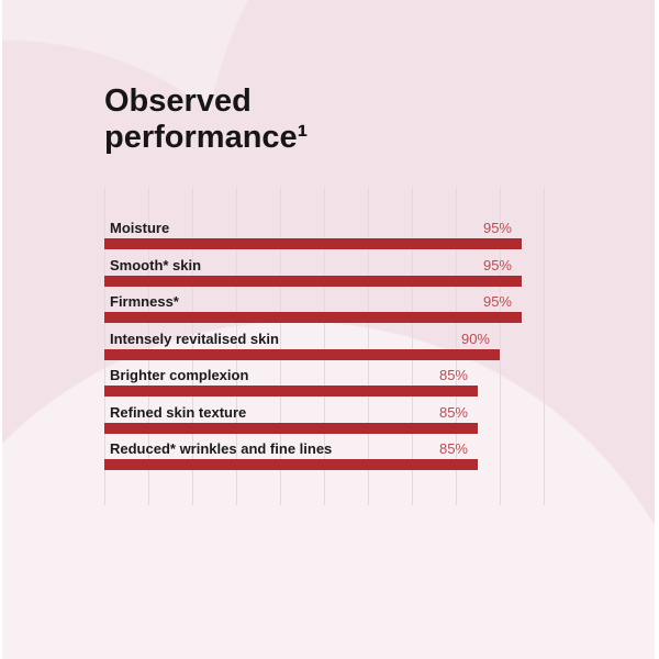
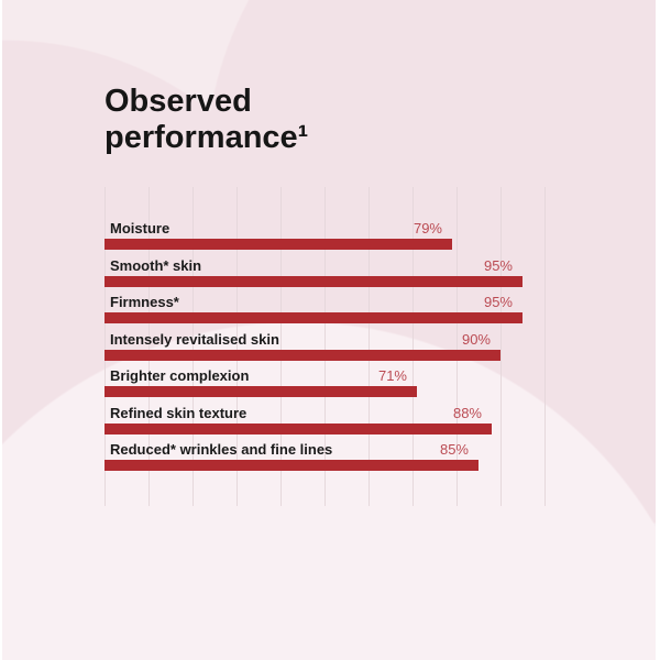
Moisture: 95% -> 79%
Brighter complexion: 85% -> 71%
Refined skin texture: 85% -> 88%
